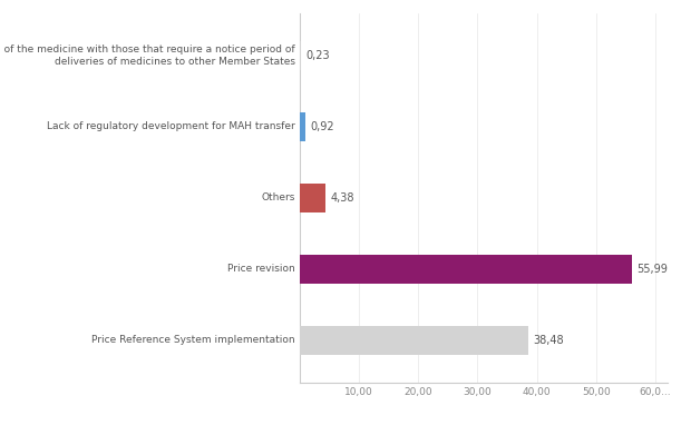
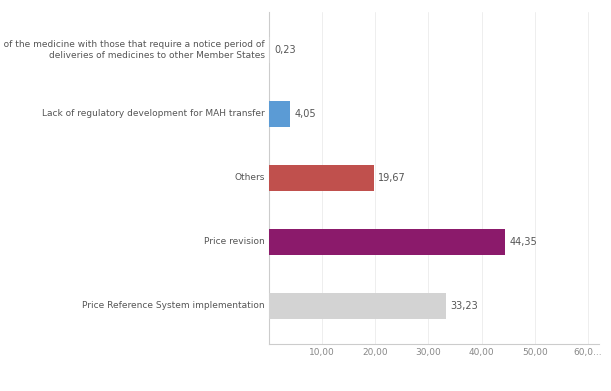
Lack of regulatory development for MAH transfer: 0,92 -> 4,05
Others: 4,38 -> 19,67
Price revision: 55,99 -> 44,35
Price Reference System implementation: 38,48 -> 33,23
